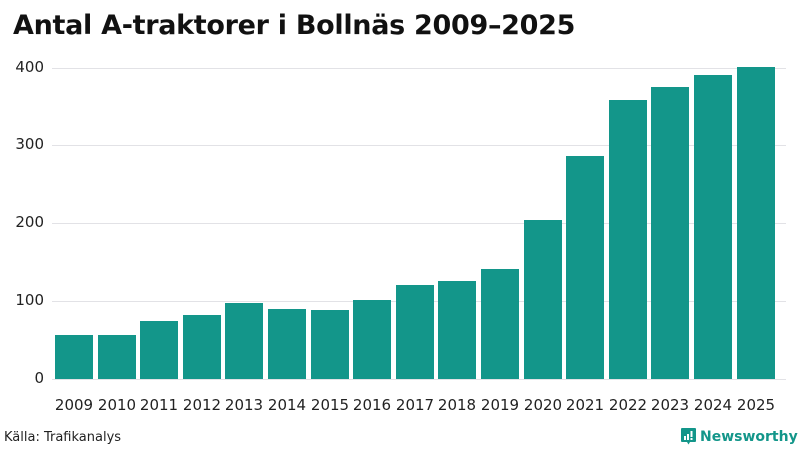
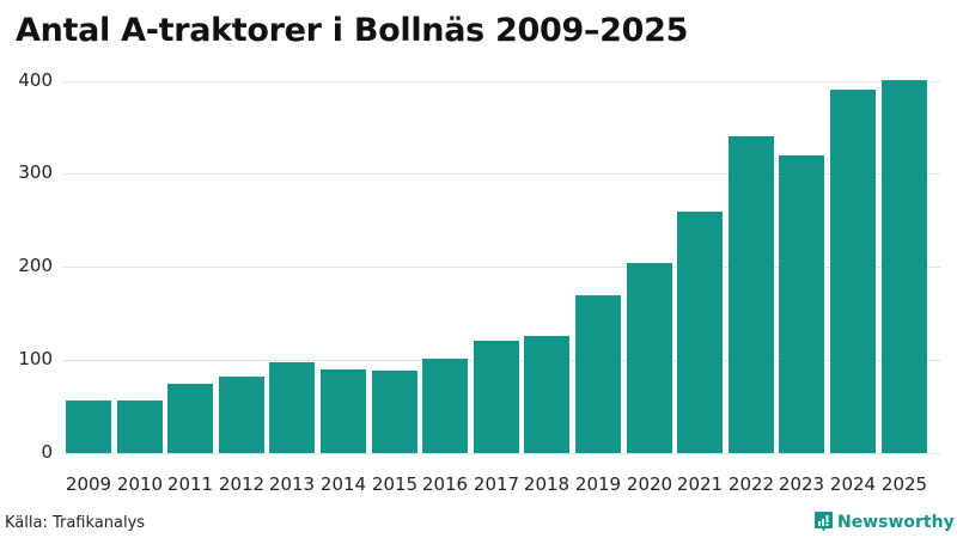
2019: 140 -> 170
2021: 290 -> 260
2022: 360 -> 340
2023: 380 -> 320
